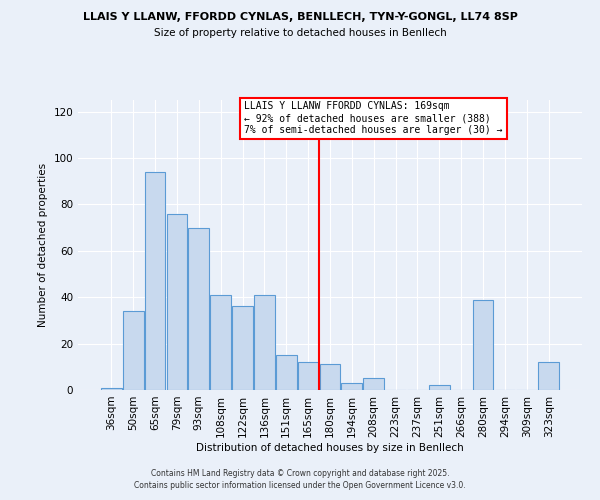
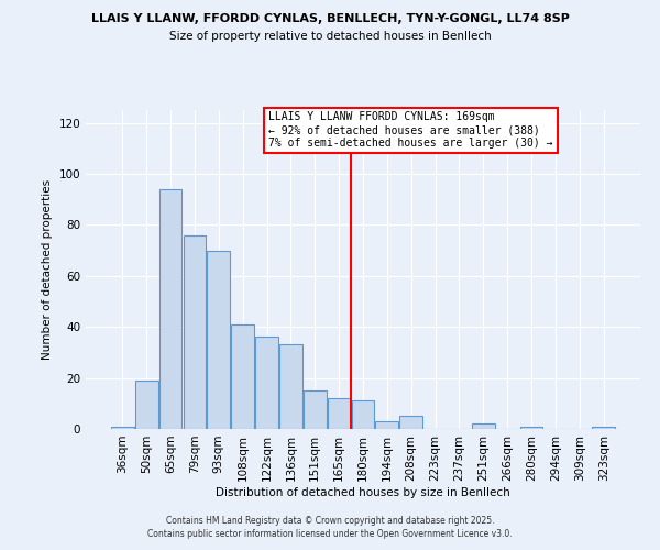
50sqm: 34 -> 19
136sqm: 41 -> 33
280sqm: 39 -> 1
323sqm: 12 -> 1
